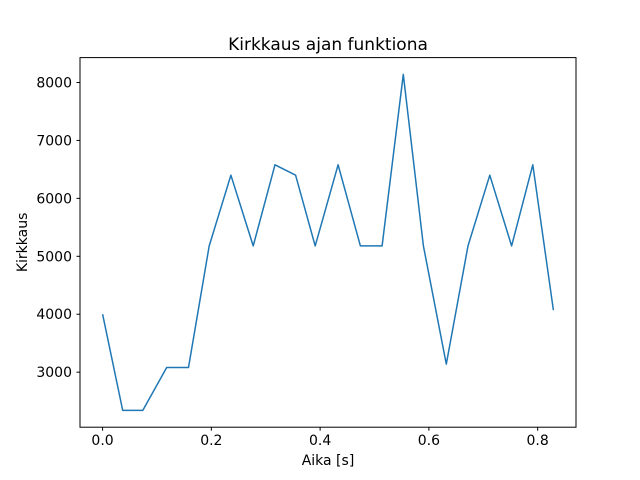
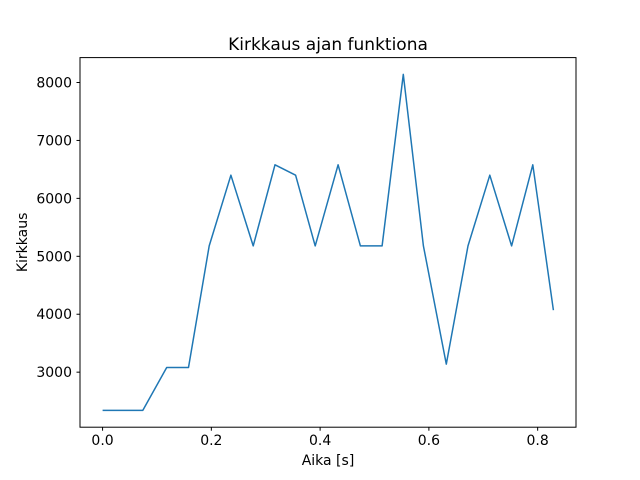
0.0: 4000 -> 2300
